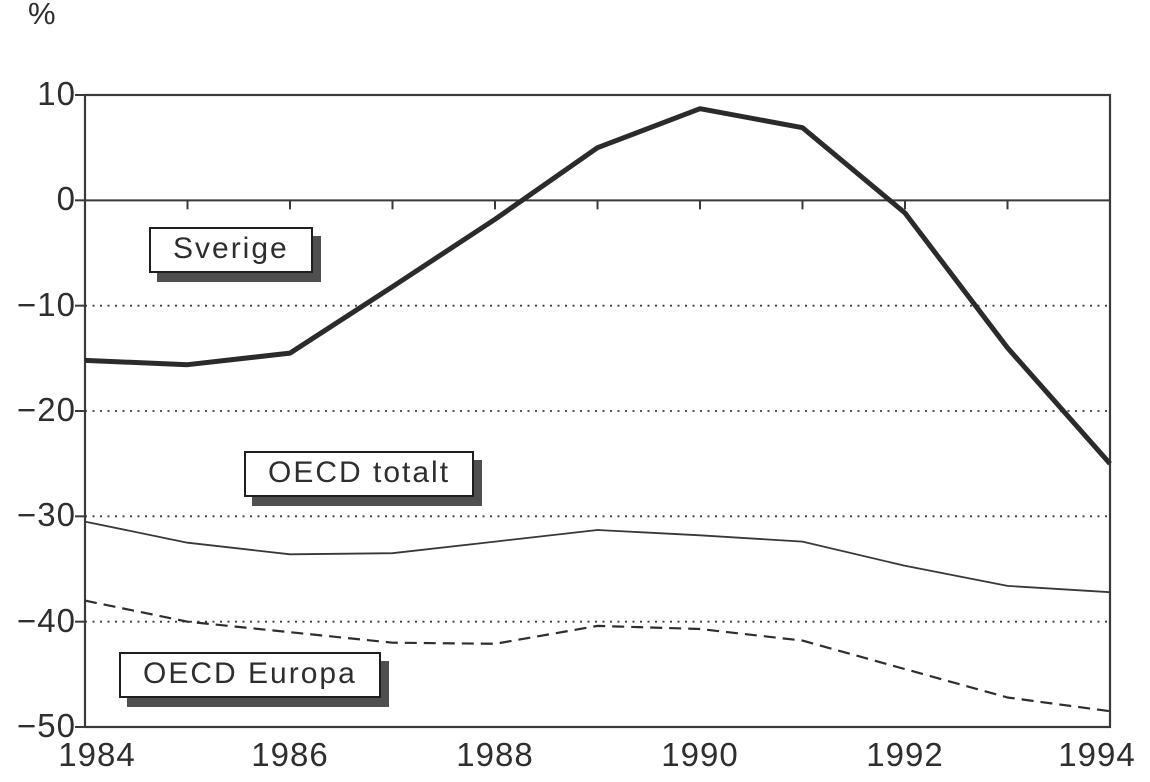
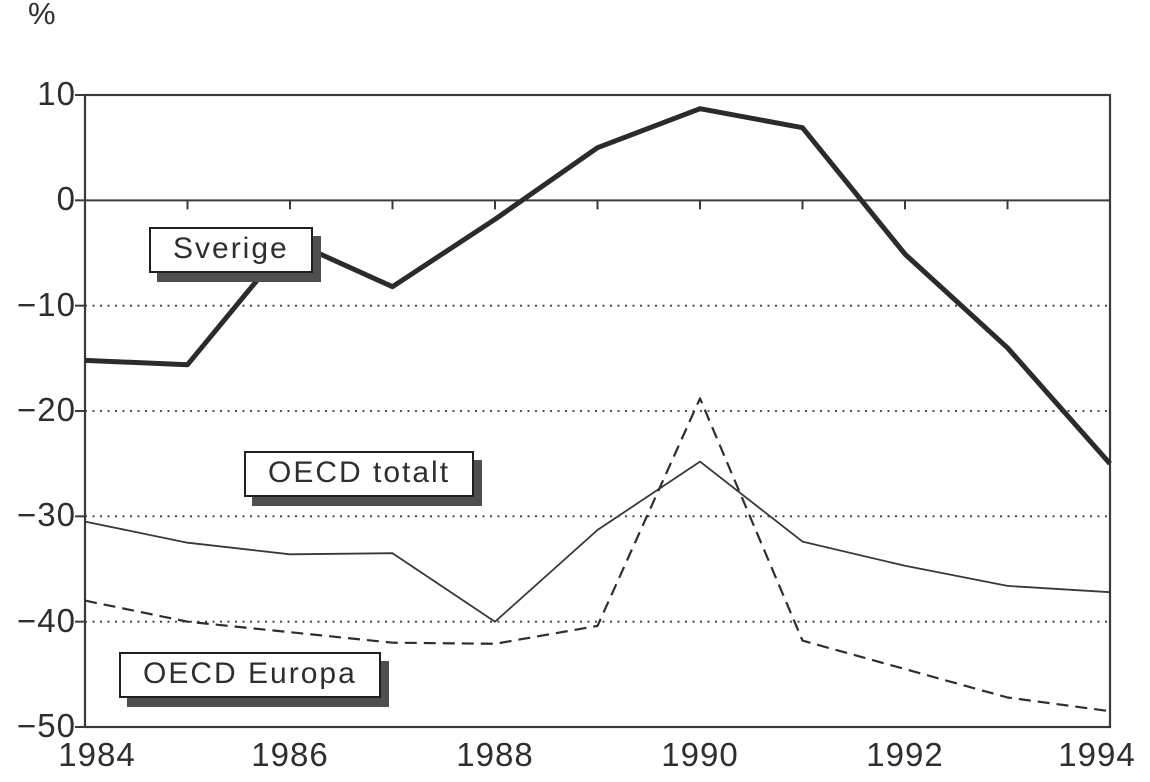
Sverige/1986: -14.5 -> -3.8
OECD totalt/1988: -32.4 -> -40.0
OECD totalt/1990: -31.8 -> -24.8
OECD Europa/1990: -40.7 -> -18.8
Sverige/1992: -1.2 -> -5.1
